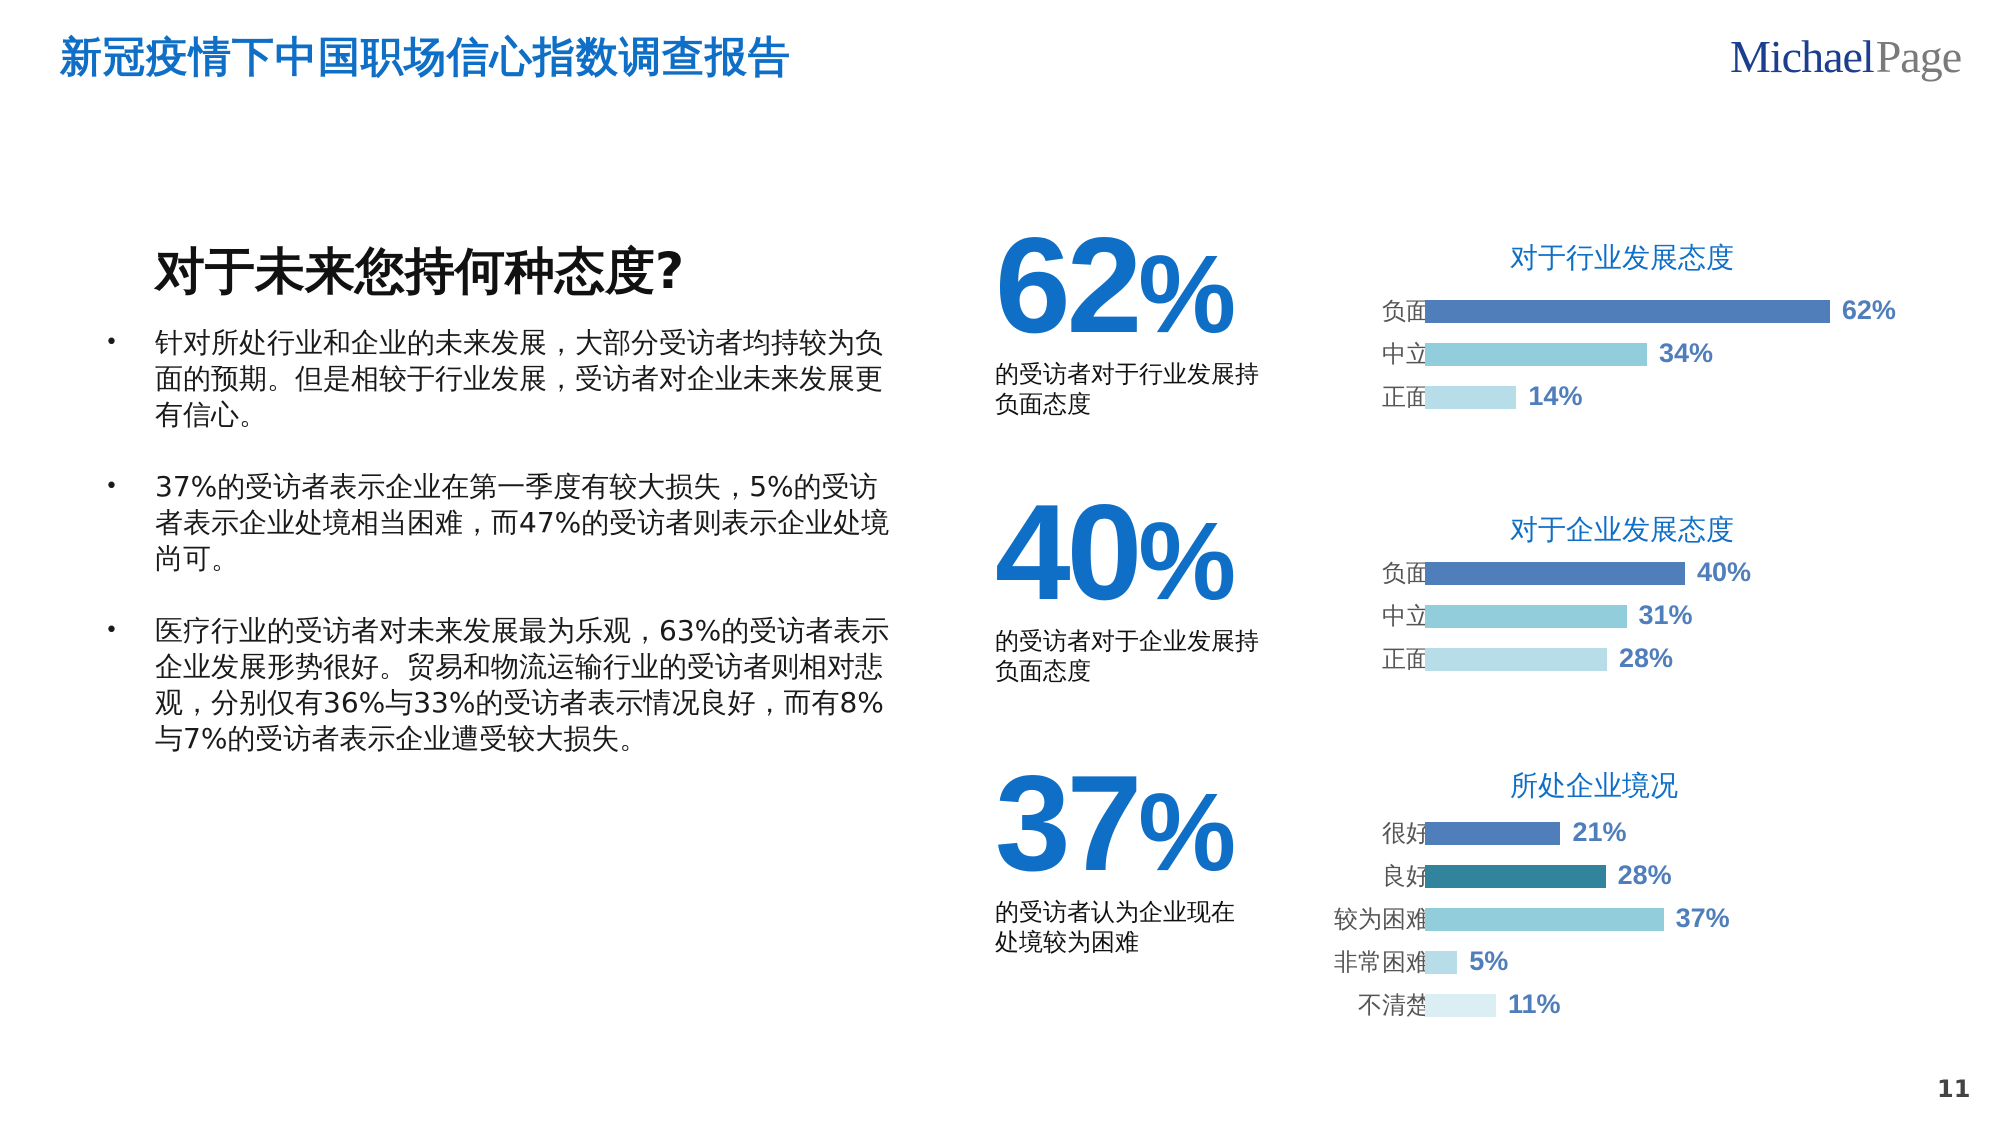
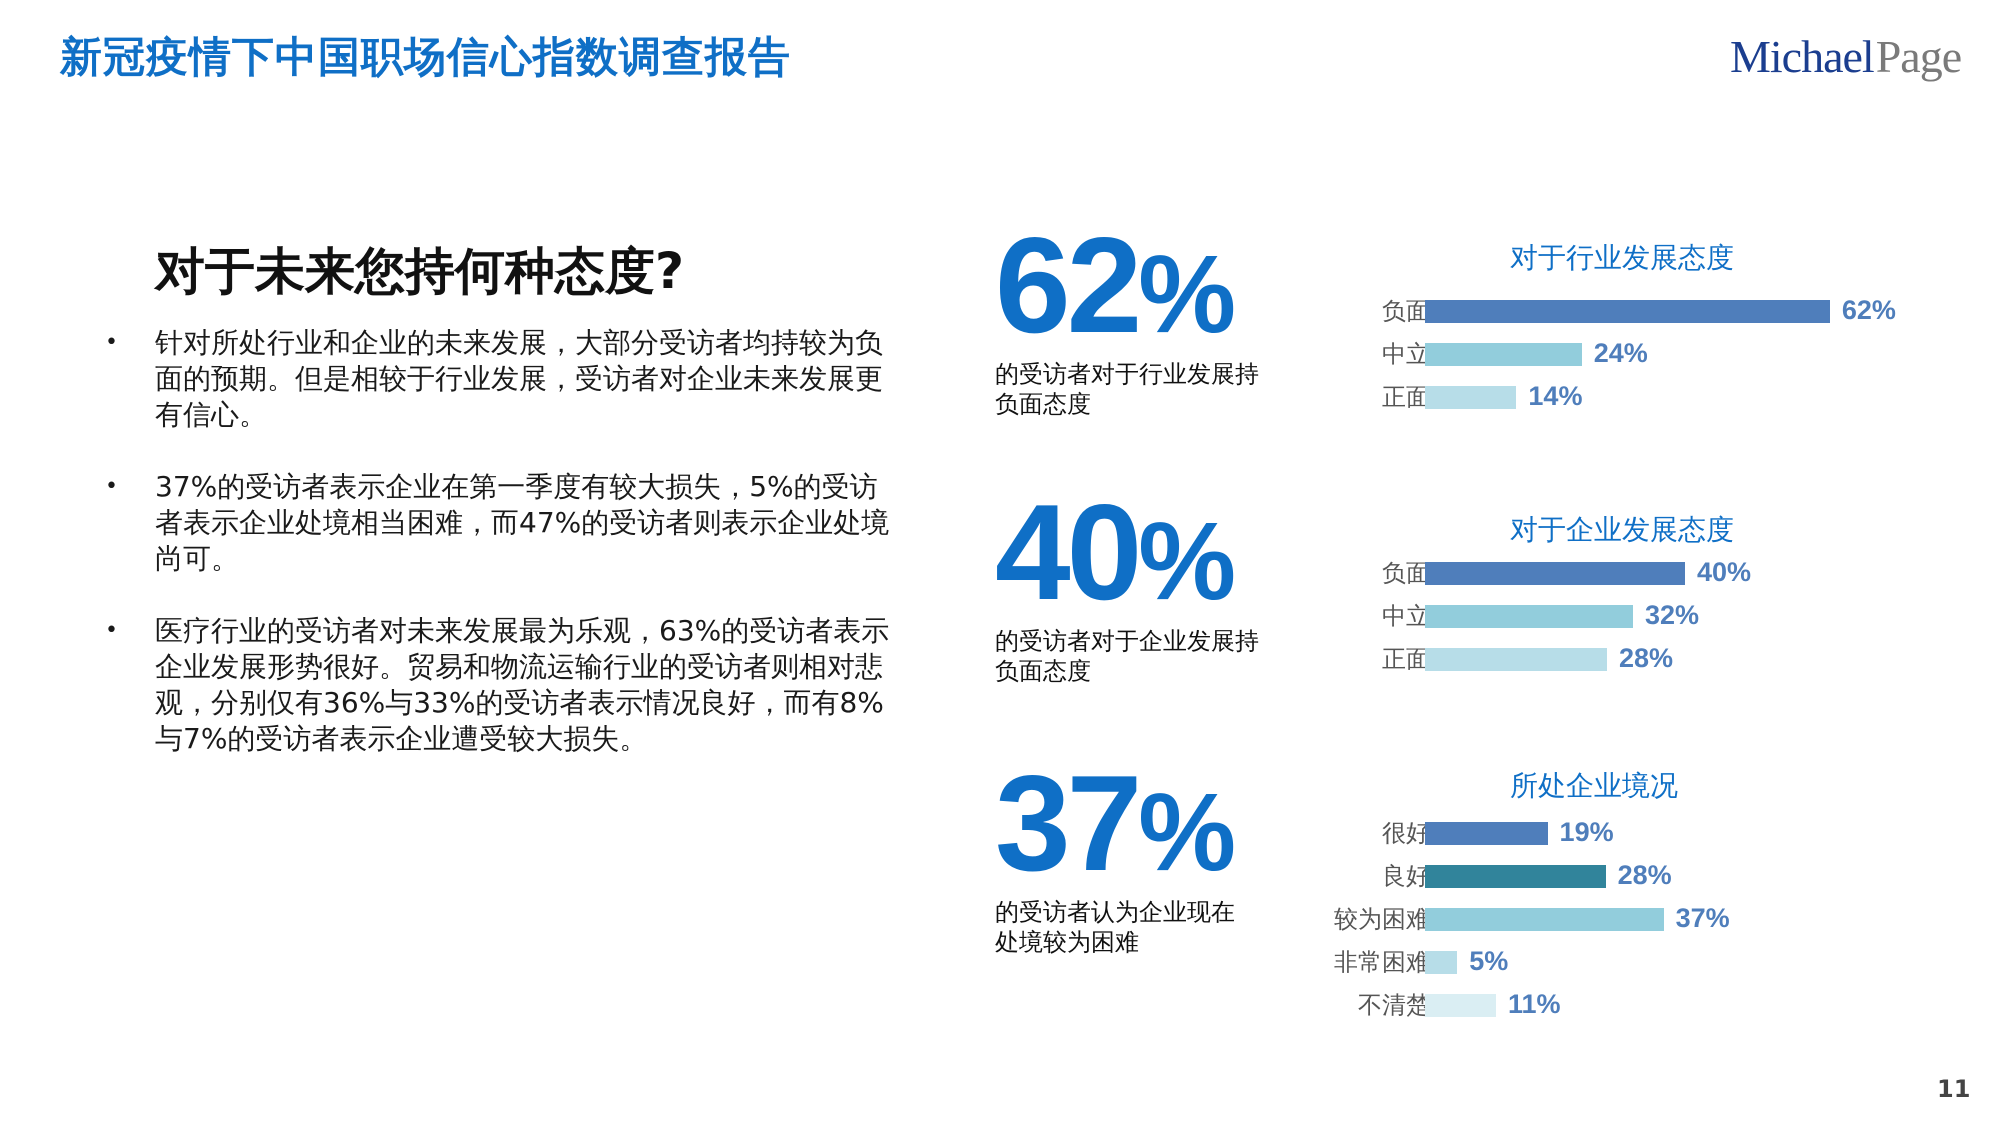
对于行业发展态度/中立: 34% -> 24%
对于企业发展态度/中立: 31% -> 32%
所处企业境况/很好: 21% -> 19%
